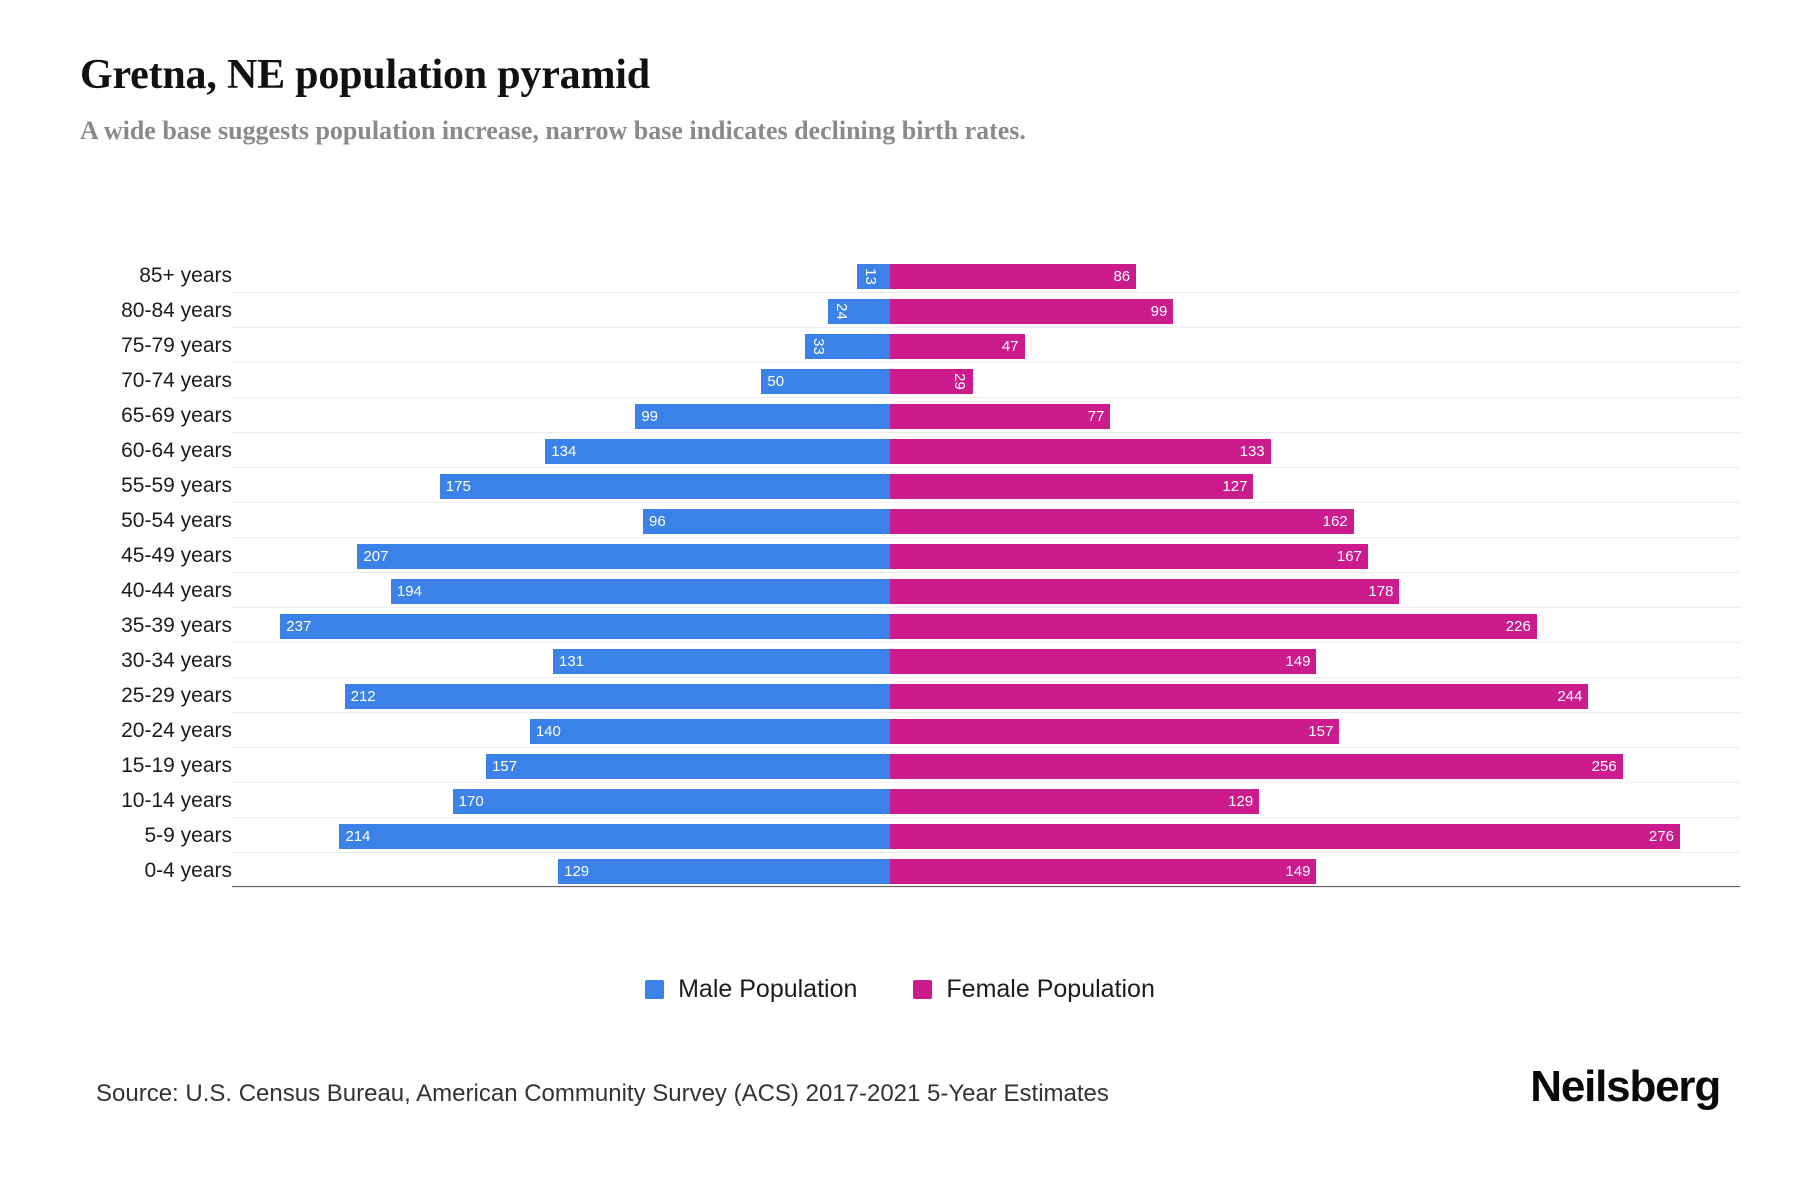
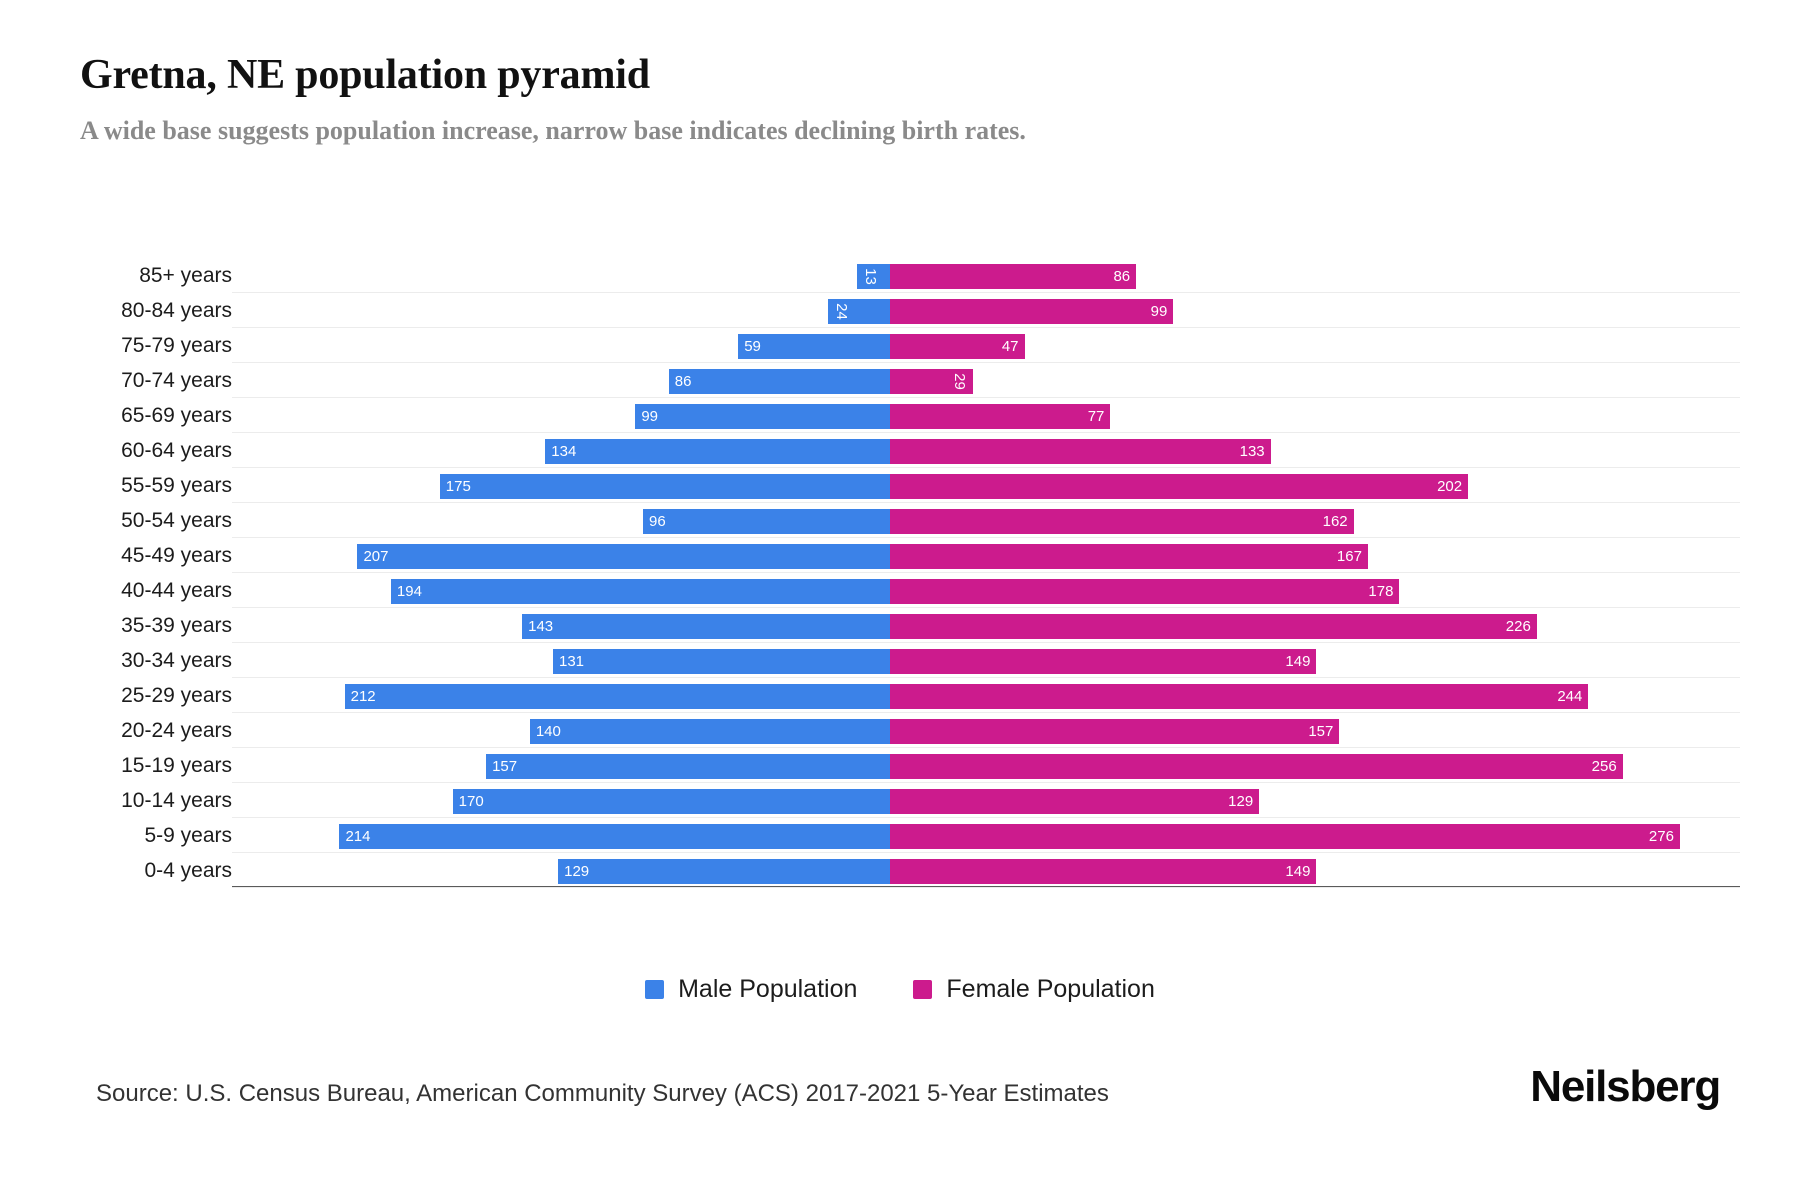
Male Population/75-79 years: 33 -> 59
Male Population/70-74 years: 50 -> 86
Female Population/55-59 years: 127 -> 202
Male Population/35-39 years: 237 -> 143
